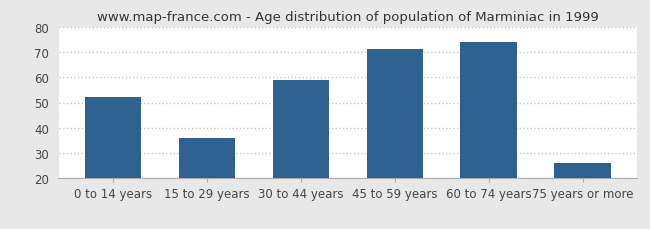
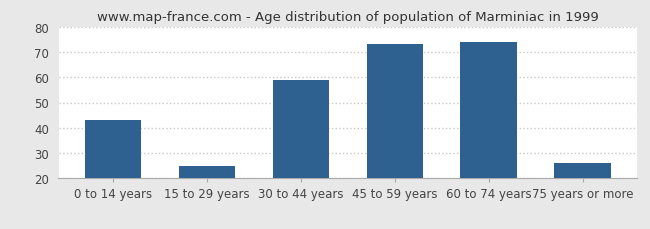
0 to 14 years: 52 -> 43
15 to 29 years: 36 -> 25
45 to 59 years: 71 -> 73
